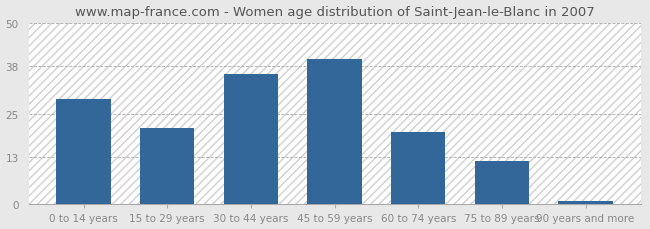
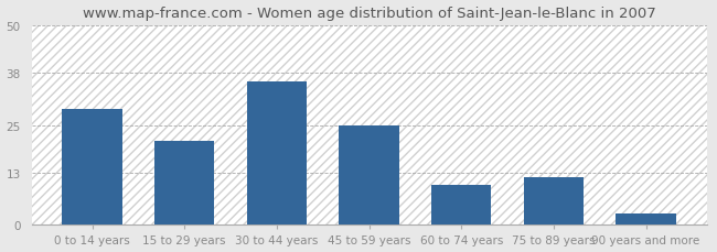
45 to 59 years: 40 -> 25
60 to 74 years: 20 -> 10
90 years and more: 1 -> 3
